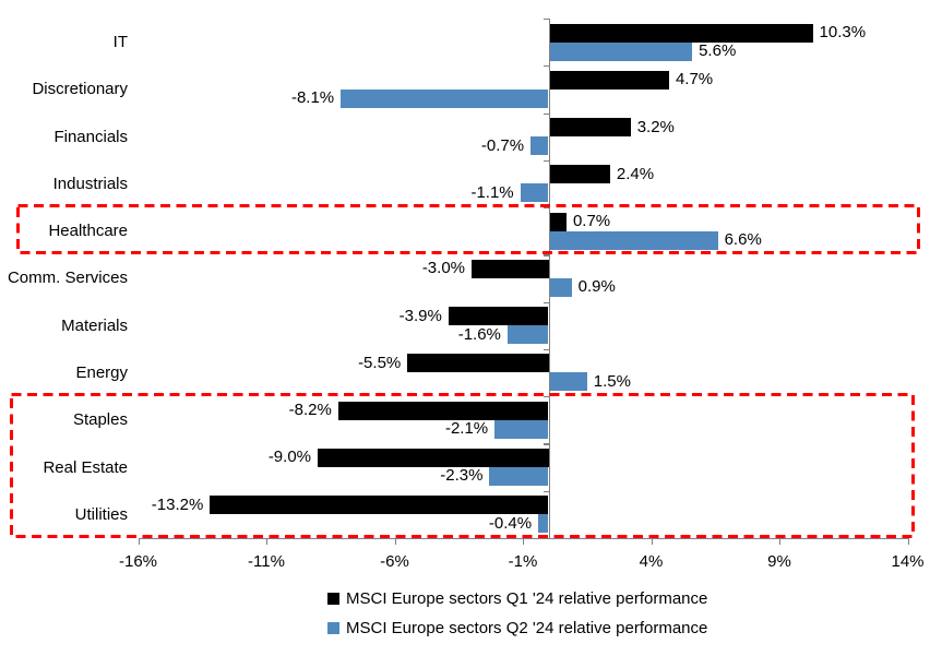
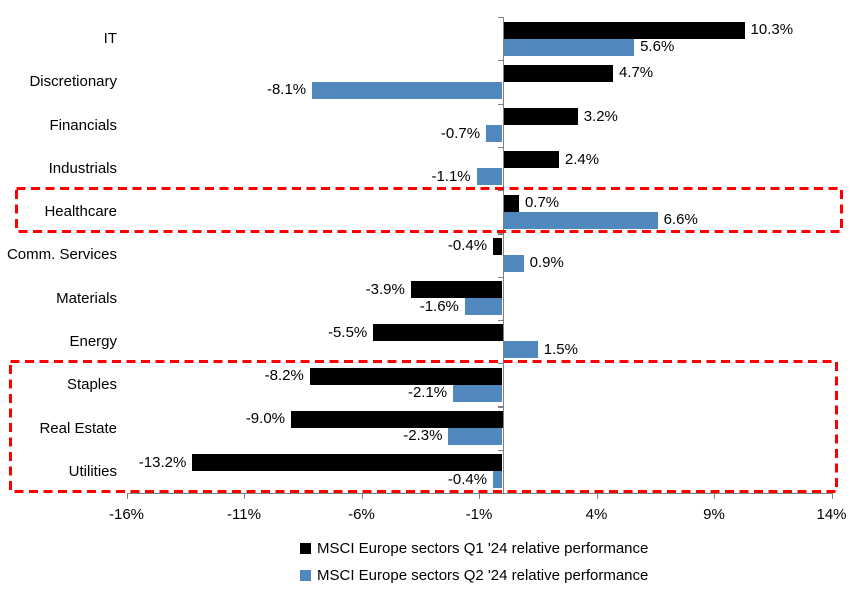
MSCI Europe sectors Q1 '24 relative performance/Comm. Services: -3.0% -> -0.4%
